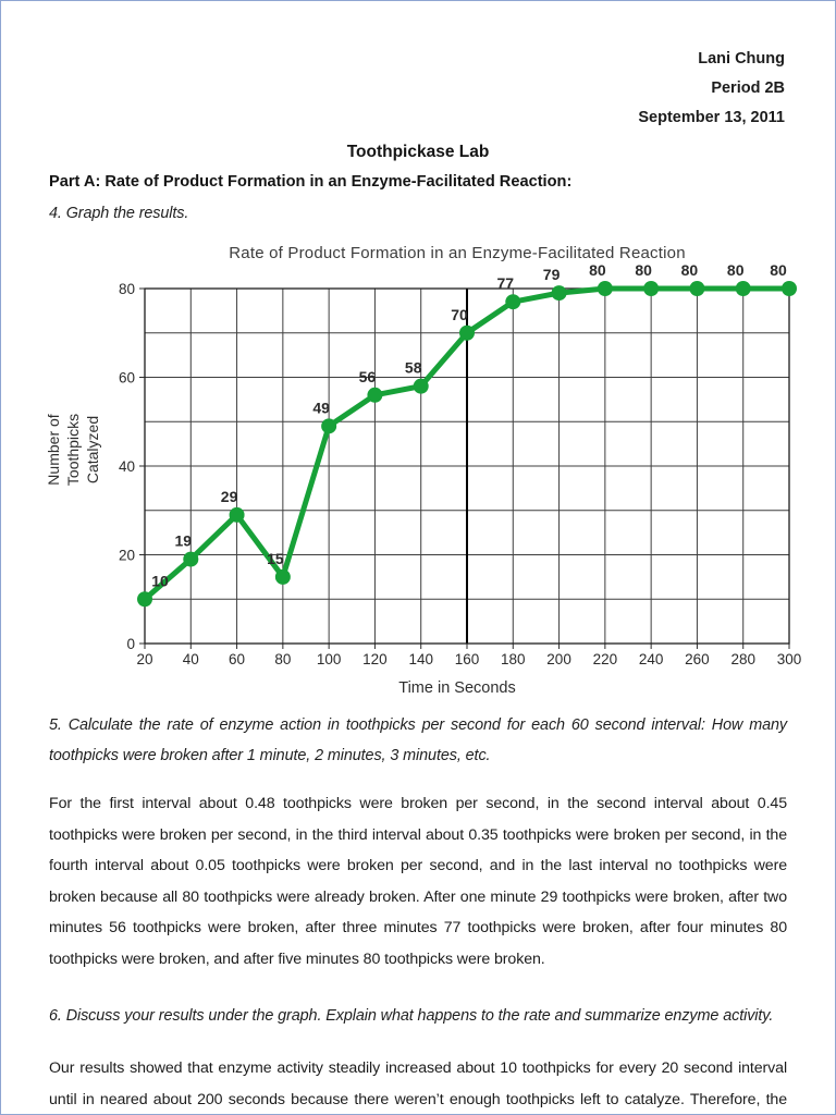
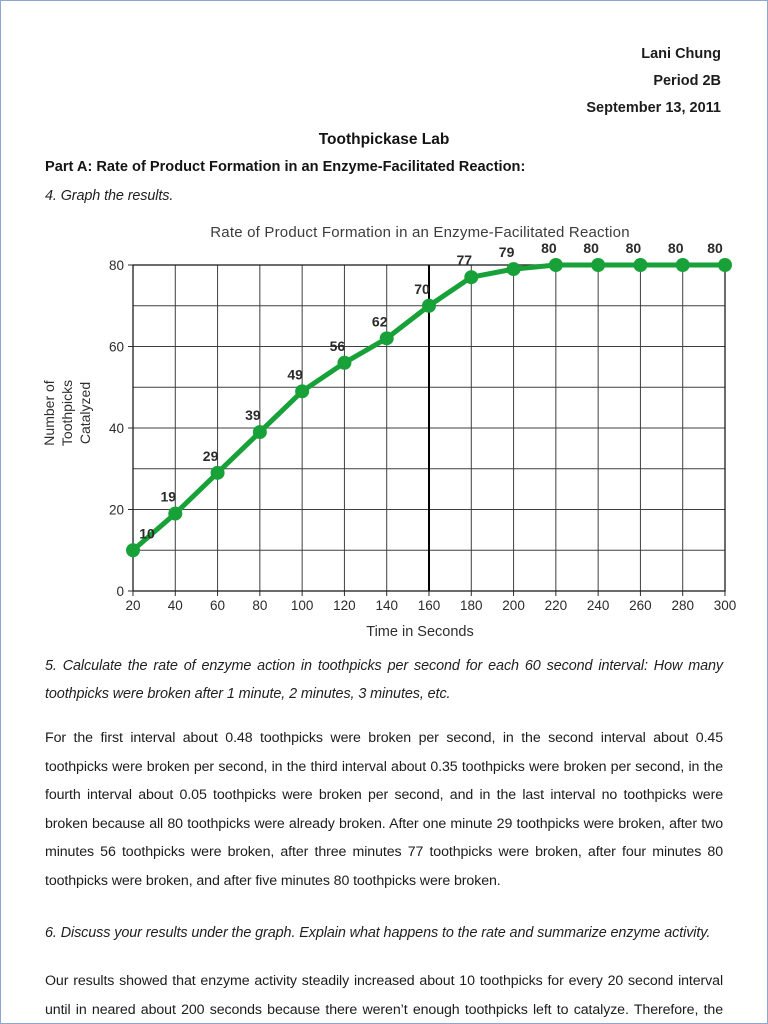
80: 15 -> 39
140: 58 -> 62
